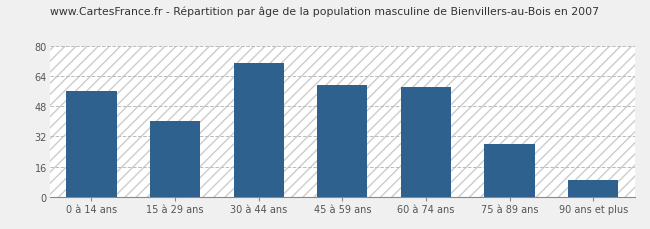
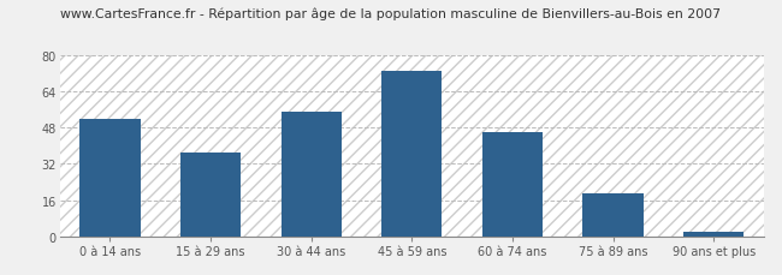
0 à 14 ans: 56 -> 52
15 à 29 ans: 40 -> 37
30 à 44 ans: 71 -> 55
45 à 59 ans: 59 -> 73
60 à 74 ans: 58 -> 46
75 à 89 ans: 28 -> 19
90 ans et plus: 9 -> 2
